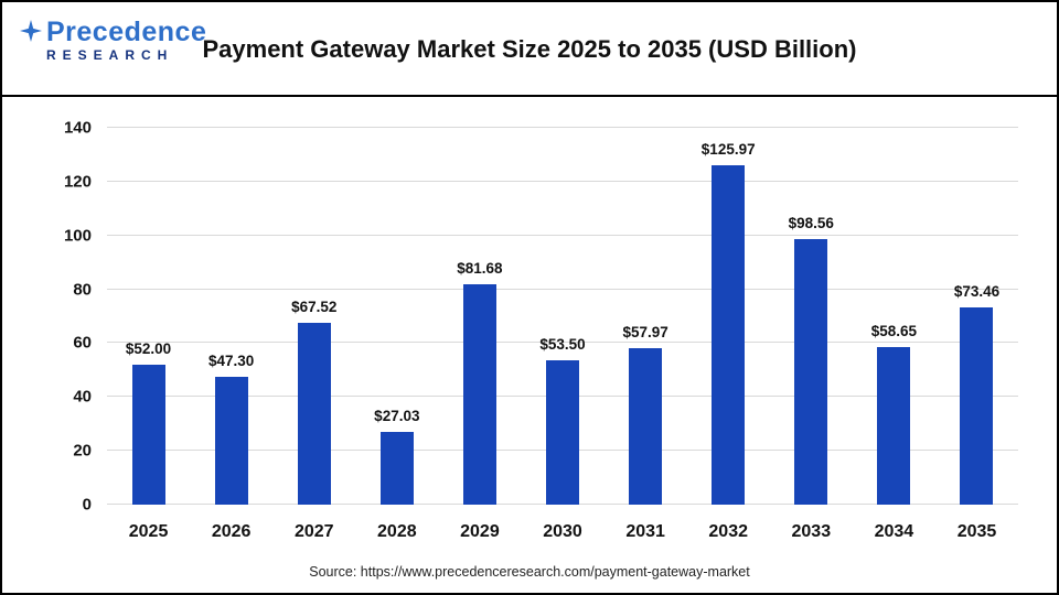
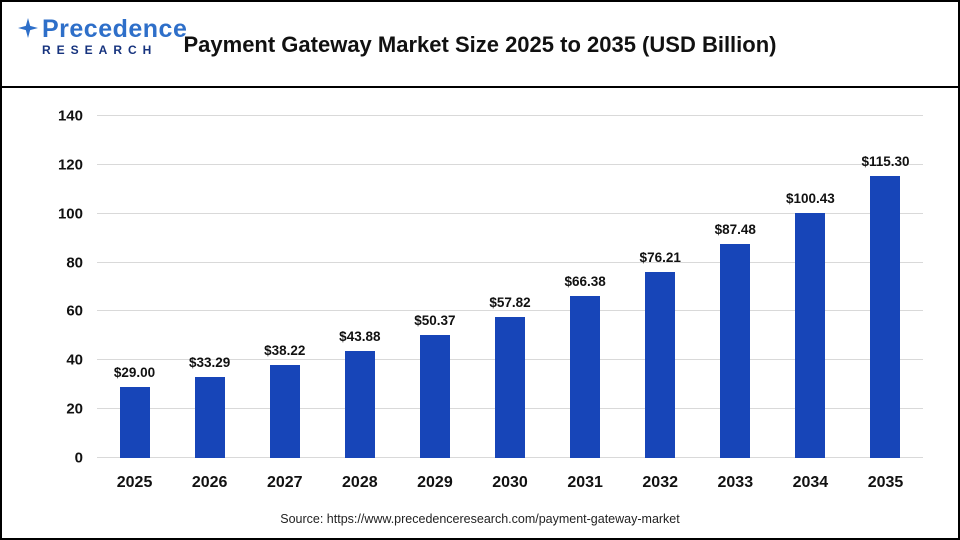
2025: $52.00 -> $29.00
2026: $47.30 -> $33.29
2027: $67.52 -> $38.22
2028: $27.03 -> $43.88
2029: $81.68 -> $50.37
2030: $53.50 -> $57.82
2031: $57.97 -> $66.38
2032: $125.97 -> $76.21
2033: $98.56 -> $87.48
2034: $58.65 -> $100.43
2035: $73.46 -> $115.30
